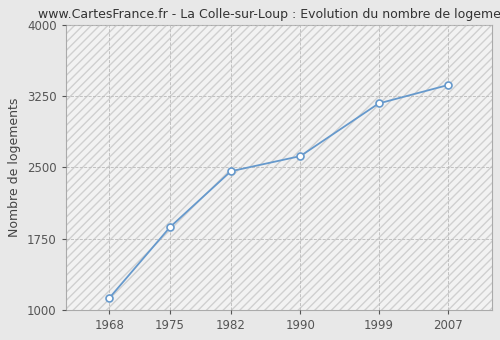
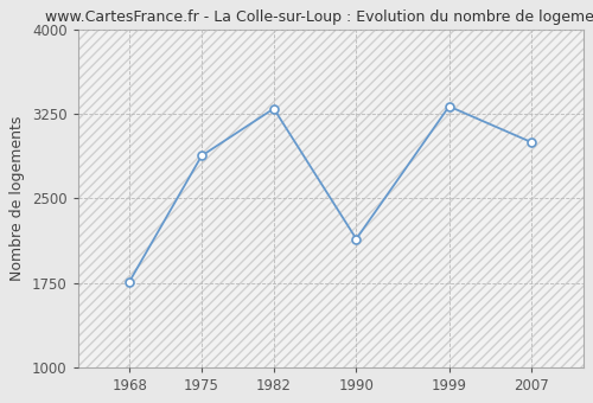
1968: 1120 -> 1760
1975: 1870 -> 2880
1982: 2460 -> 3300
1990: 2620 -> 2140
1999: 3180 -> 3320
2007: 3370 -> 3000
